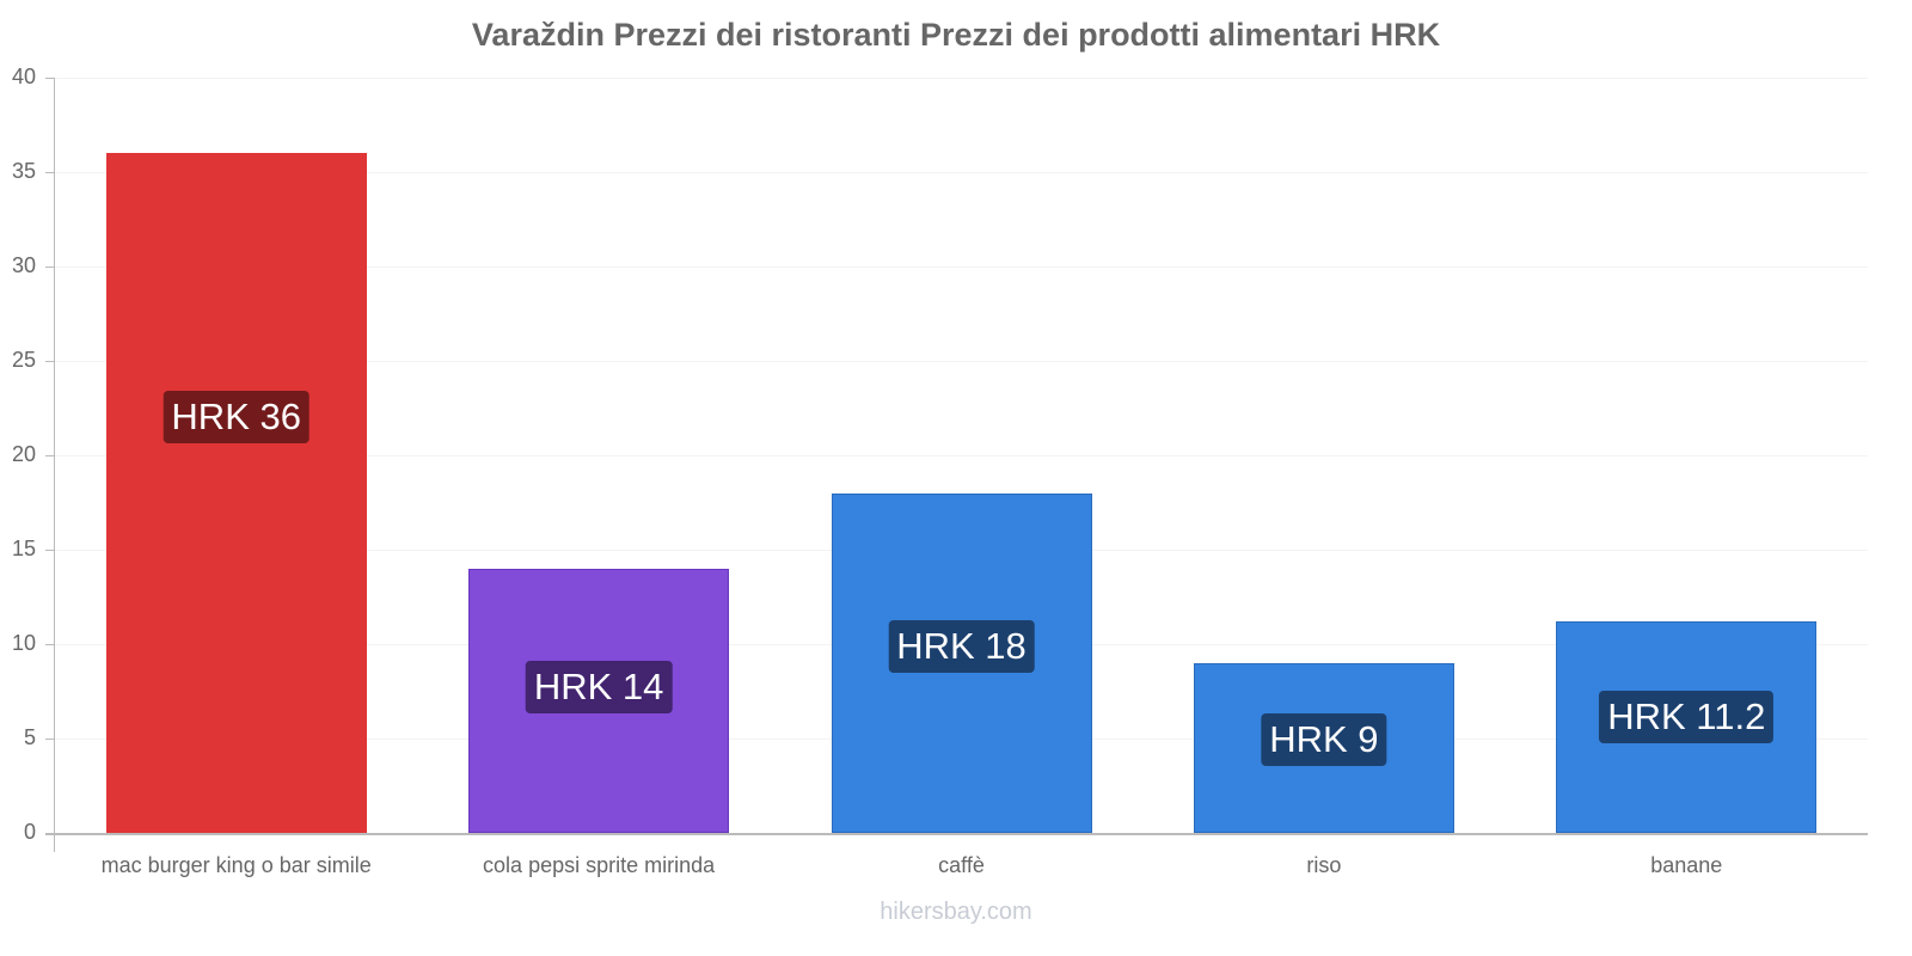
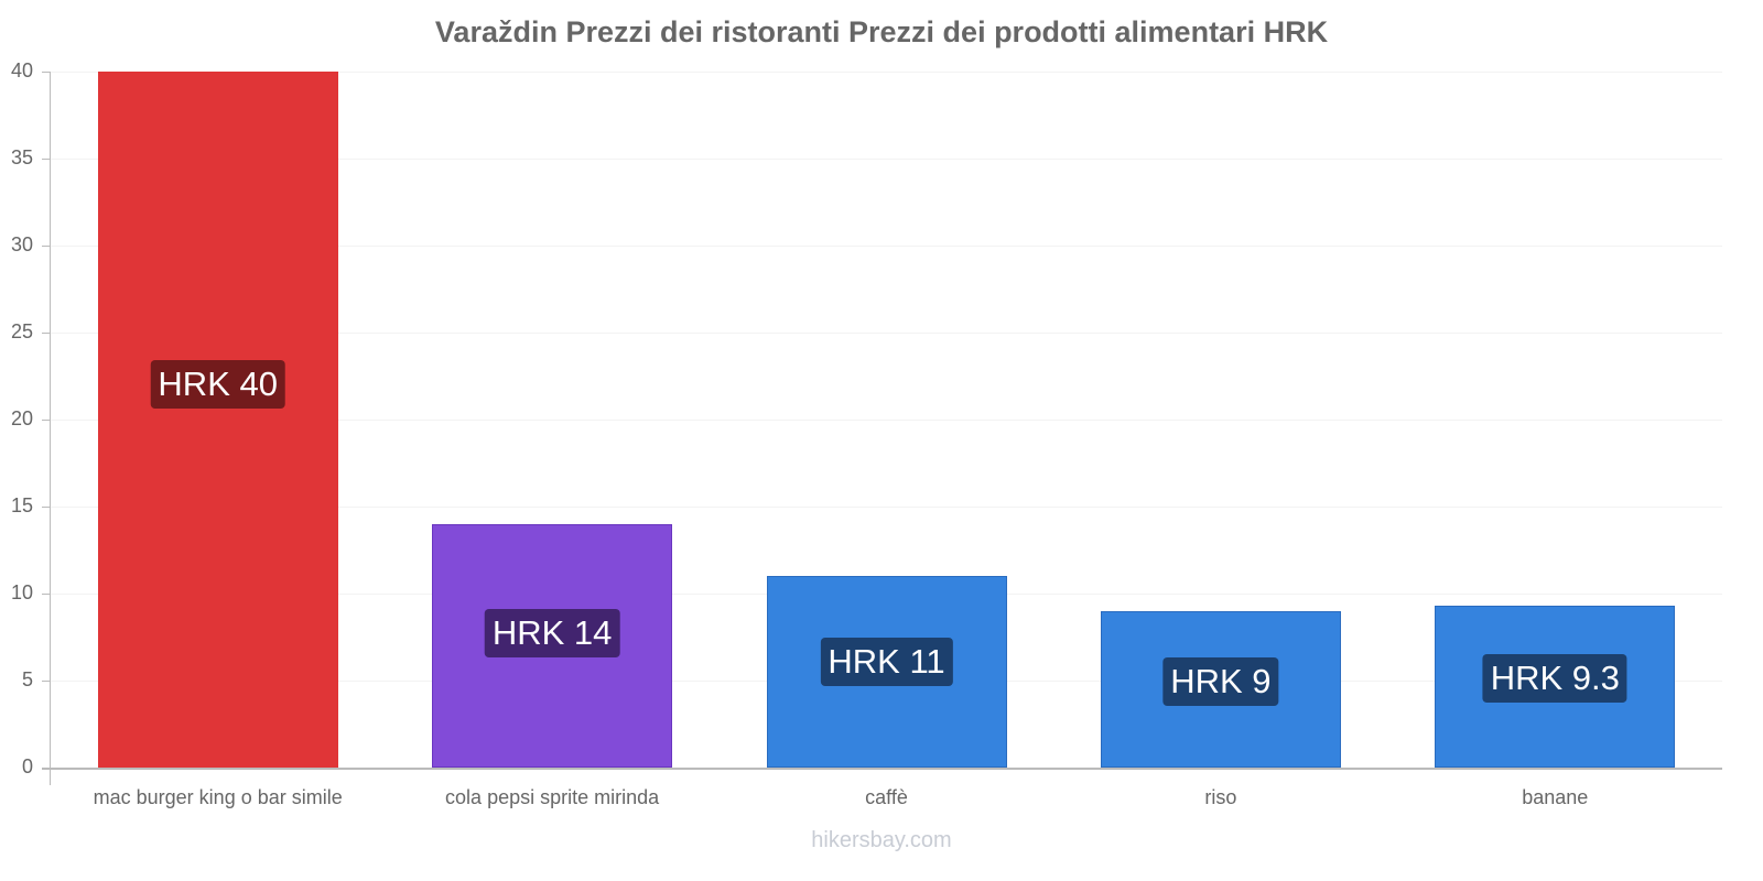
mac burger king o bar simile: 36 -> 40
caffè: 18 -> 11
banane: 11.2 -> 9.3
